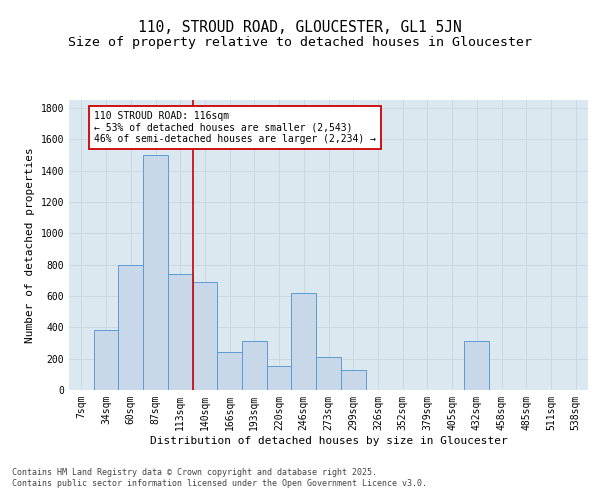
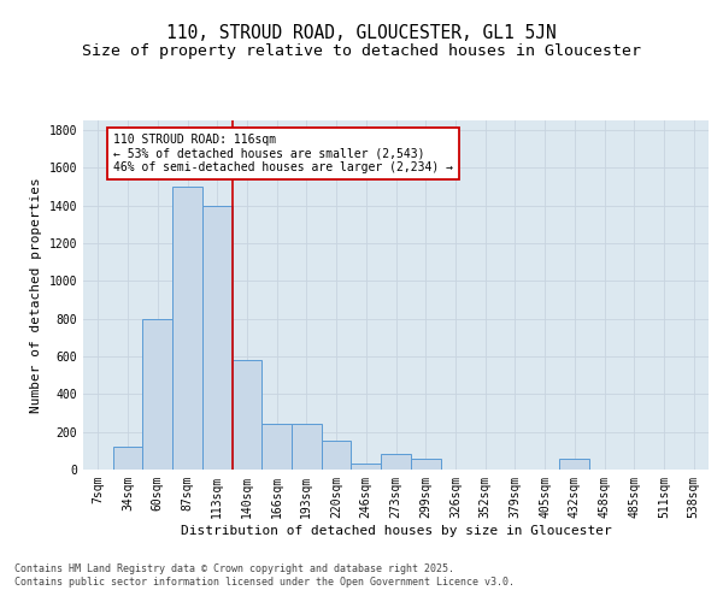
34sqm: 380 -> 120
113sqm: 740 -> 1400
140sqm: 690 -> 580
193sqm: 310 -> 240
246sqm: 620 -> 30
273sqm: 210 -> 80
299sqm: 130 -> 60
432sqm: 310 -> 60
